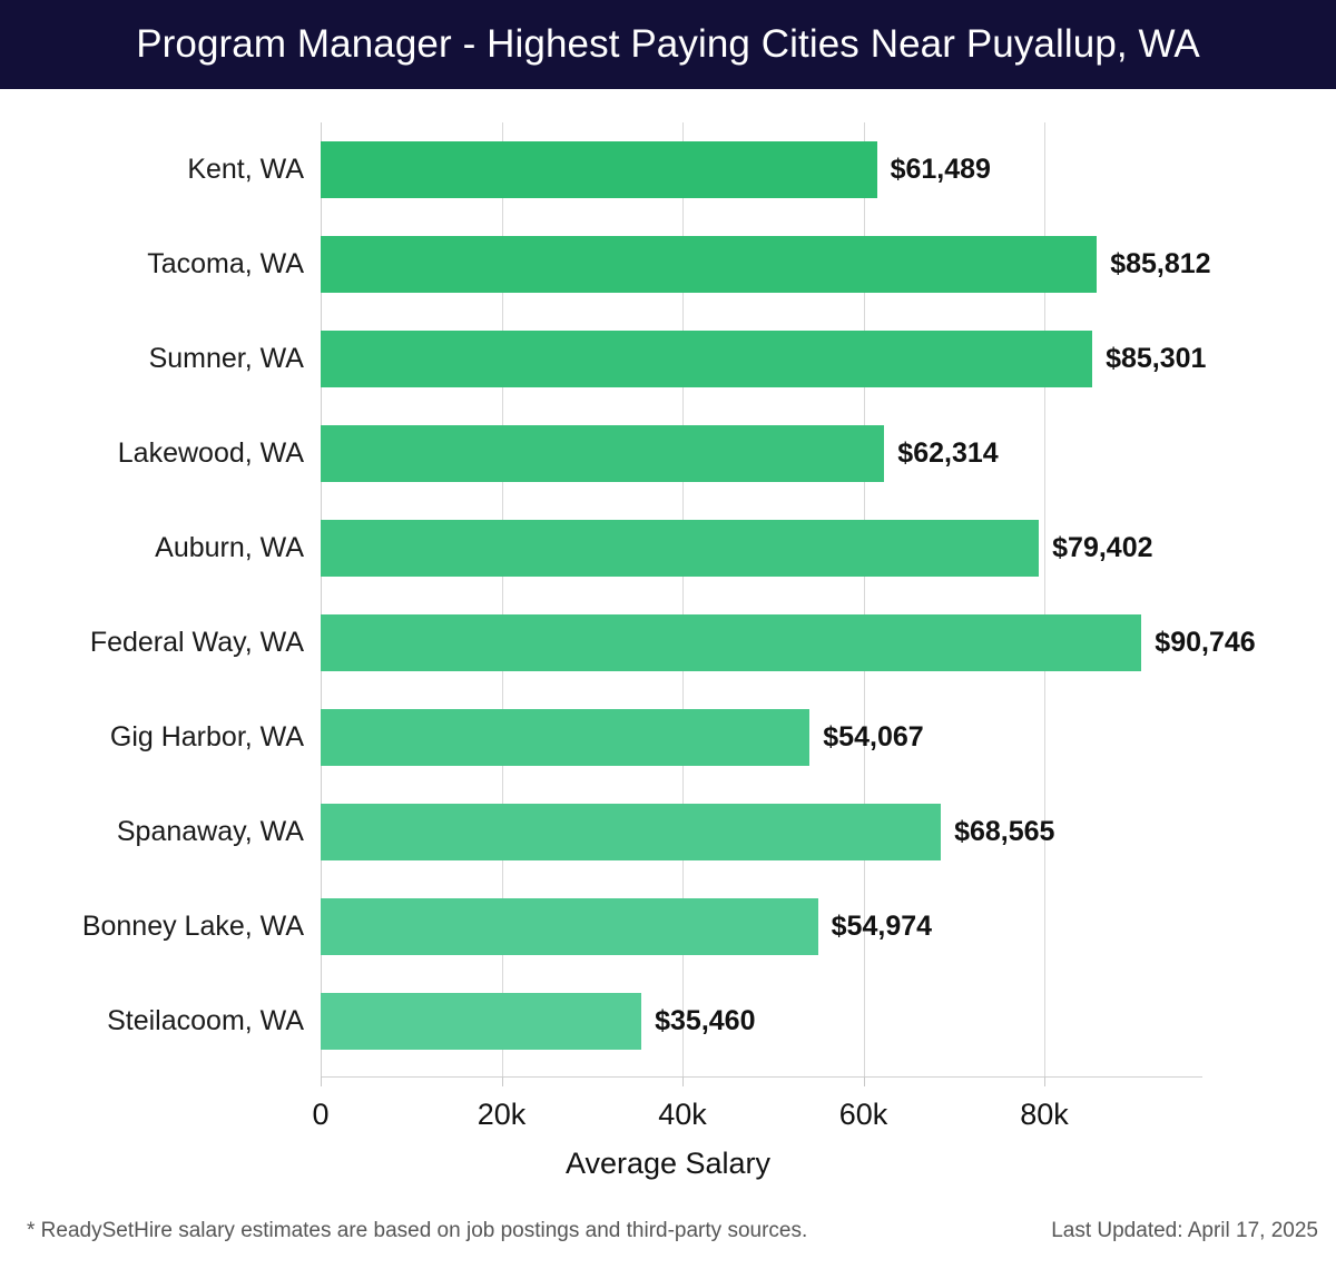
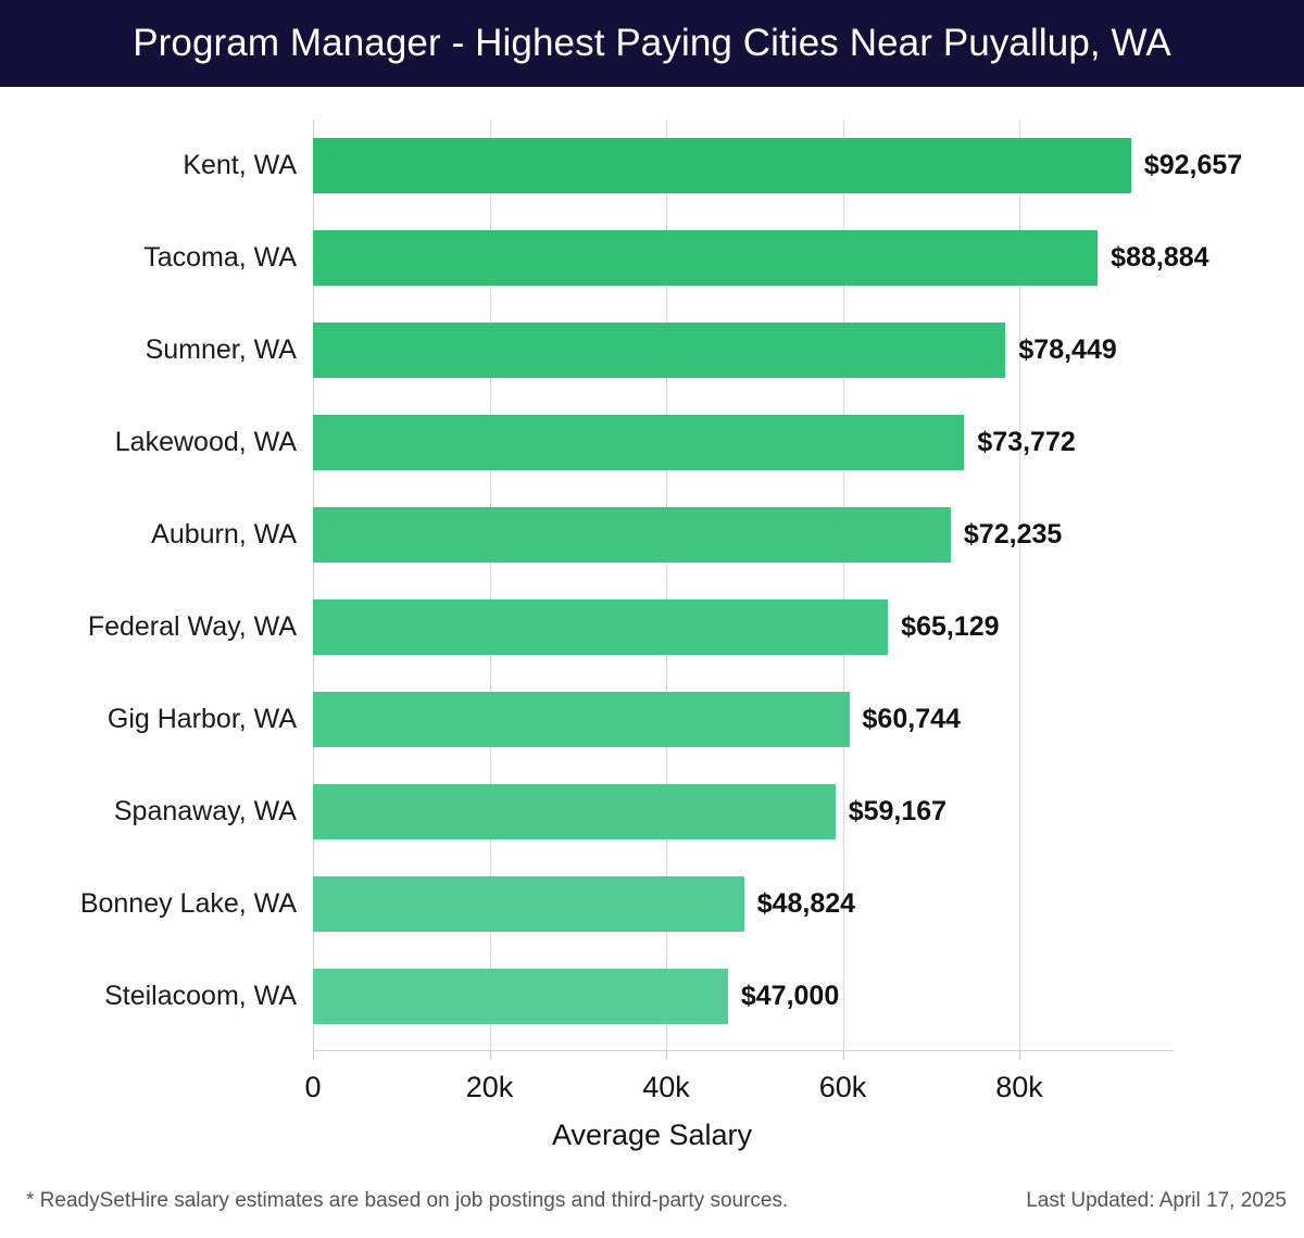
Kent, WA: $61,489 -> $92,657
Tacoma, WA: $85,812 -> $88,884
Sumner, WA: $85,301 -> $78,449
Lakewood, WA: $62,314 -> $73,772
Auburn, WA: $79,402 -> $72,235
Federal Way, WA: $90,746 -> $65,129
Gig Harbor, WA: $54,067 -> $60,744
Spanaway, WA: $68,565 -> $59,167
Bonney Lake, WA: $54,974 -> $48,824
Steilacoom, WA: $35,460 -> $47,000
